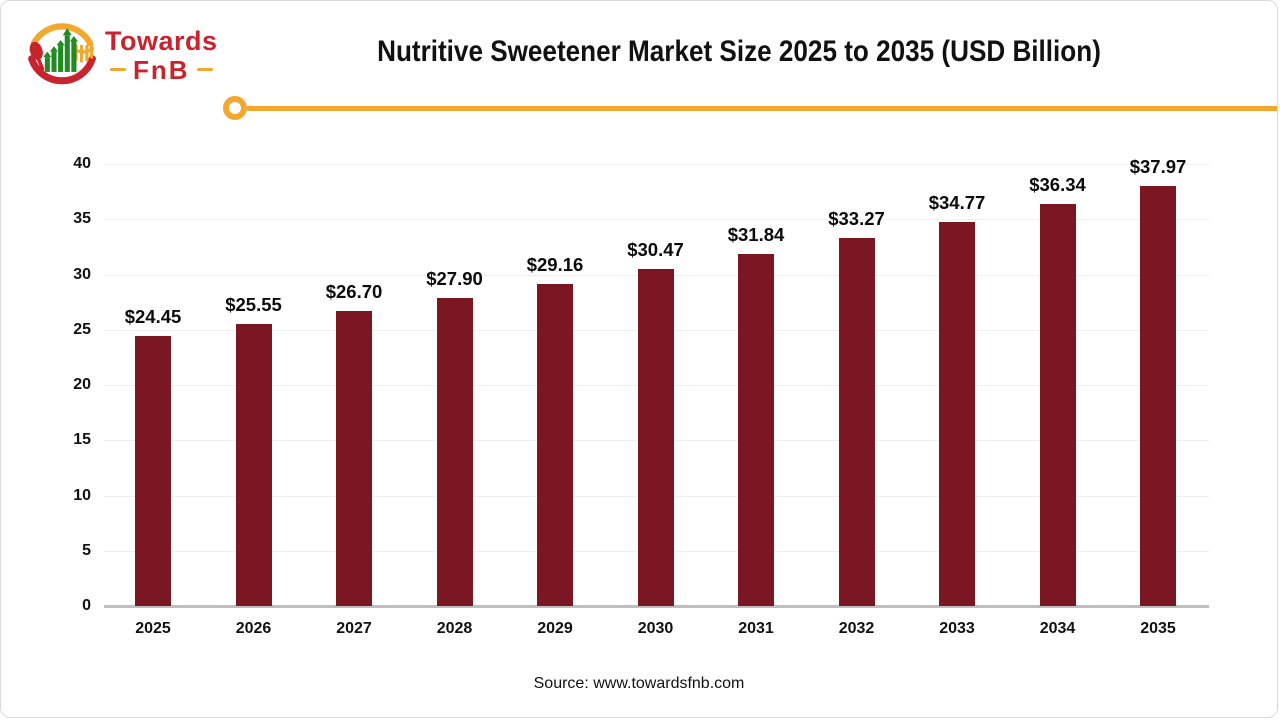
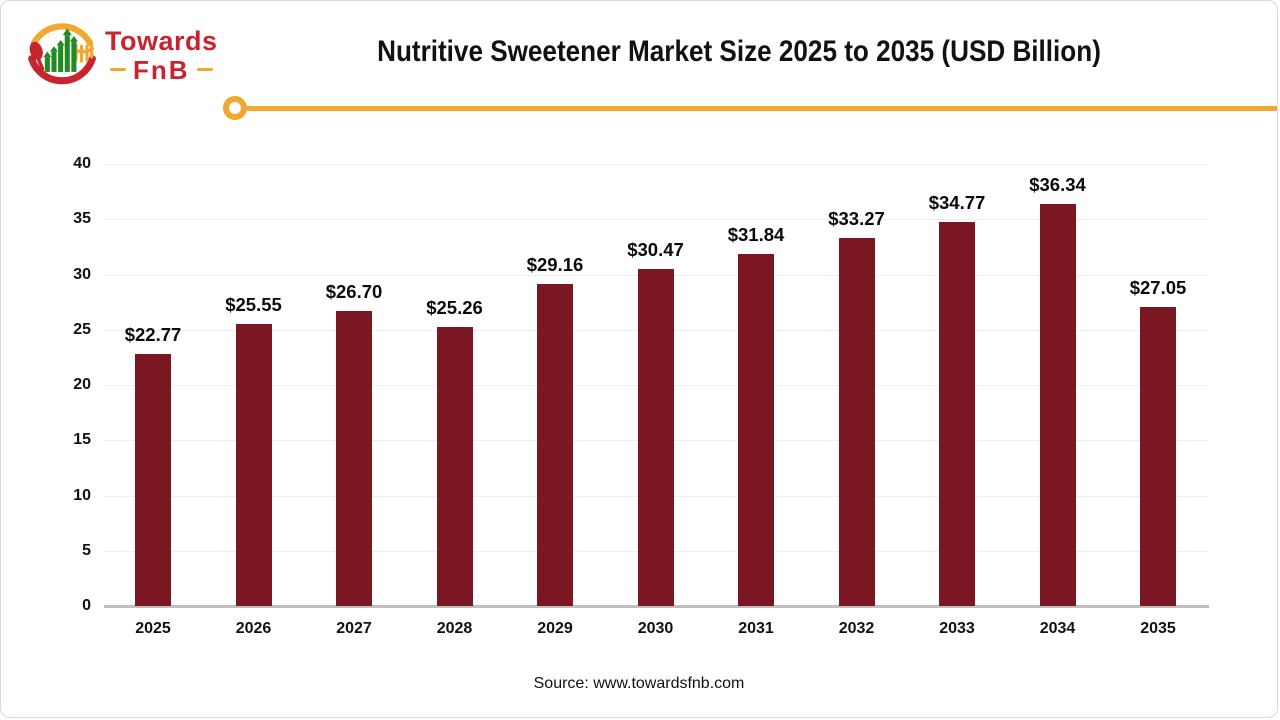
2025: $24.45 -> $22.77
2028: $27.90 -> $25.26
2035: $37.97 -> $27.05
